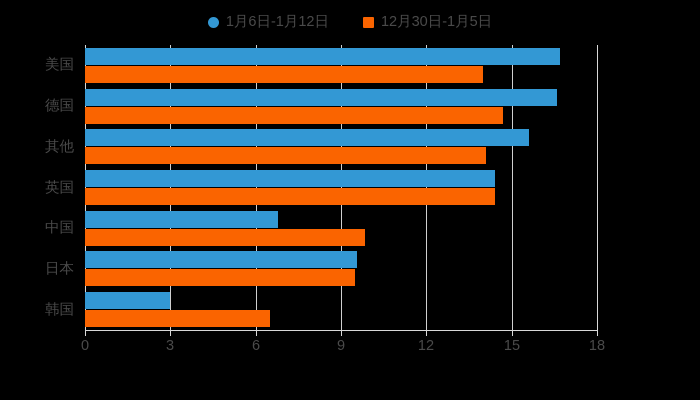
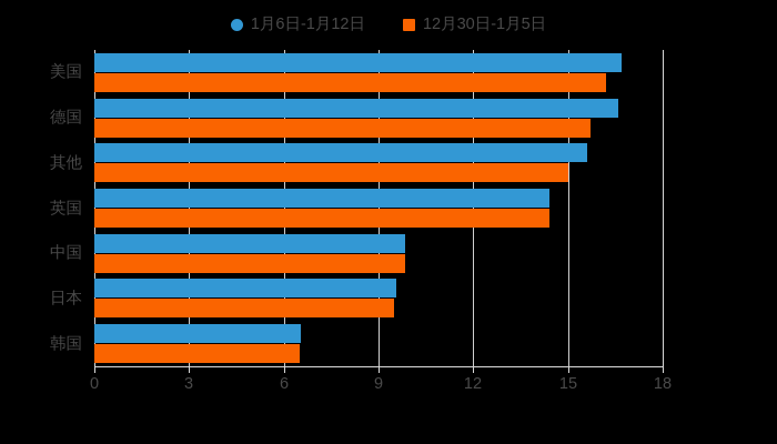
12月30日-1月5日/美国: 14.0 -> 16.2
12月30日-1月5日/德国: 14.7 -> 15.7
12月30日-1月5日/其他: 14.1 -> 15.0
1月6日-1月12日/中国: 6.8 -> 9.8
1月6日-1月12日/韩国: 3.0 -> 6.5
